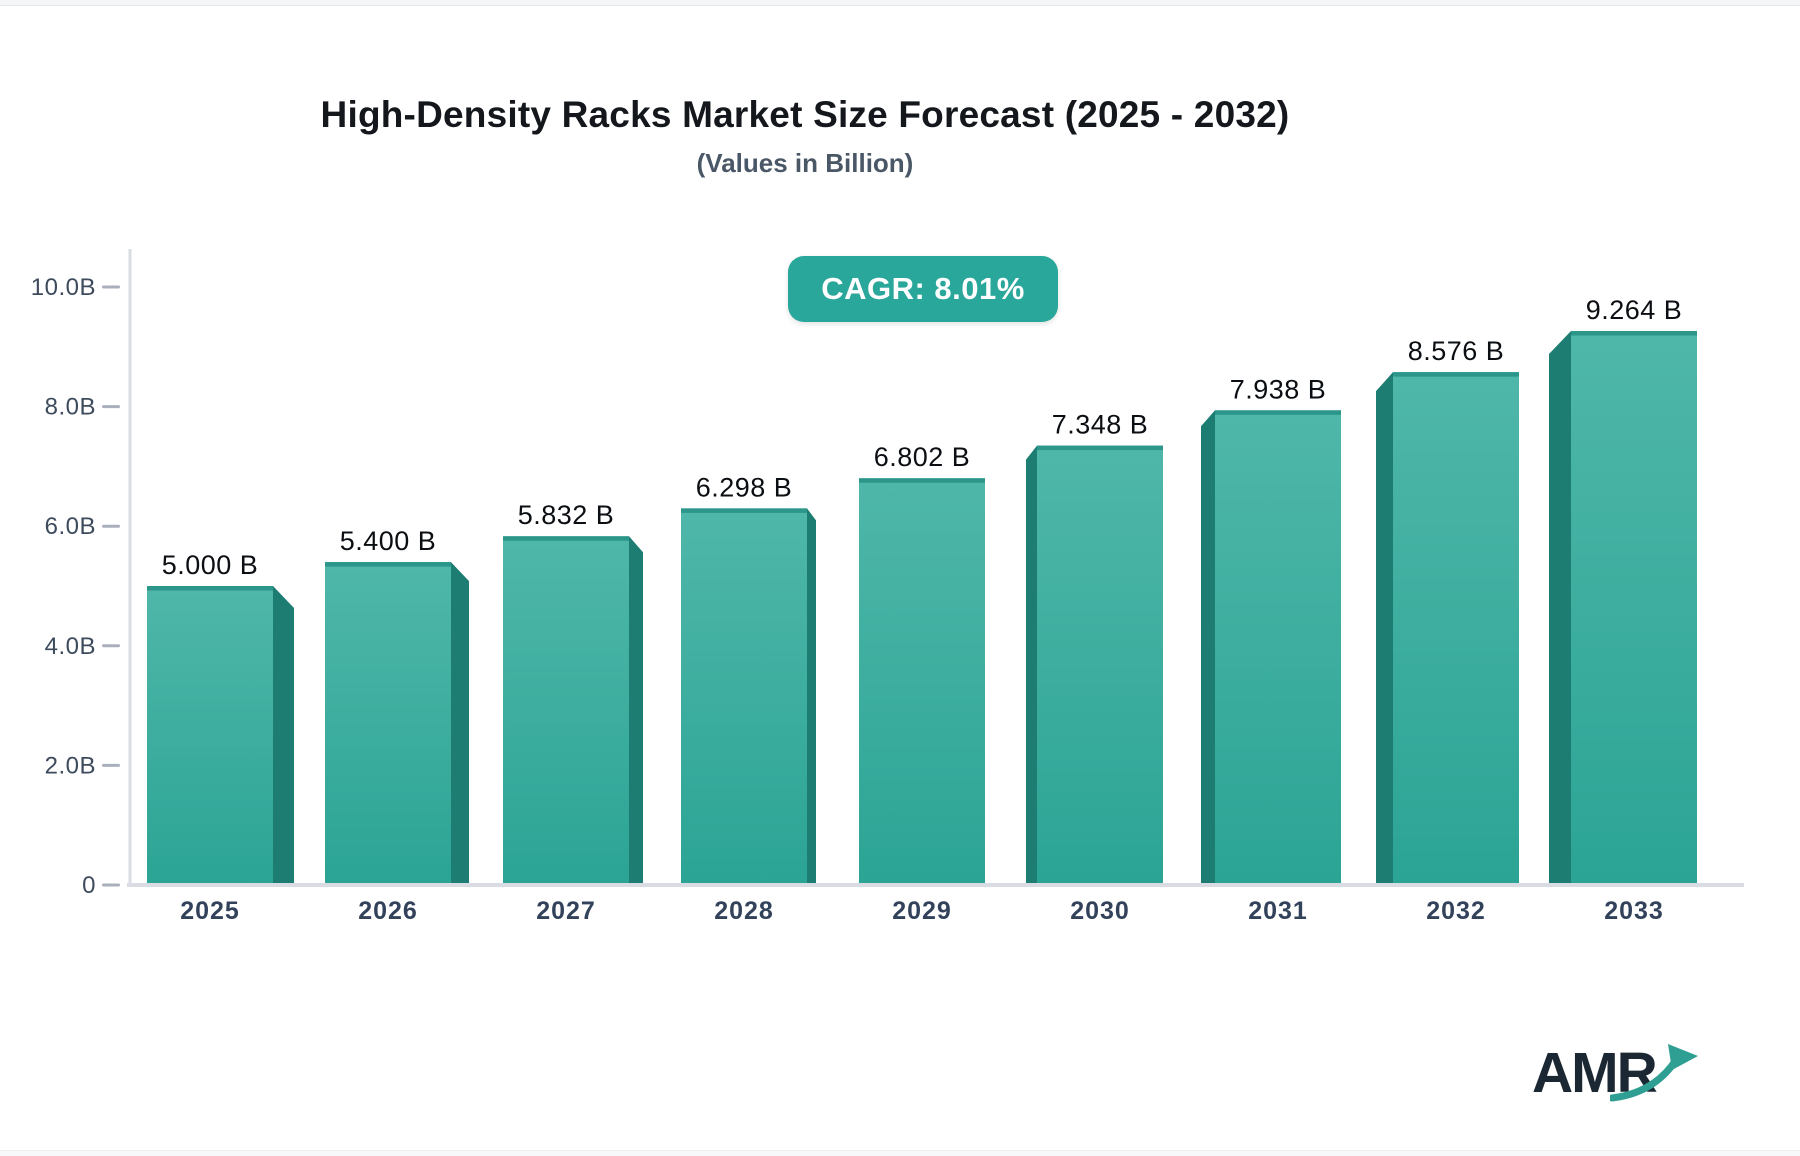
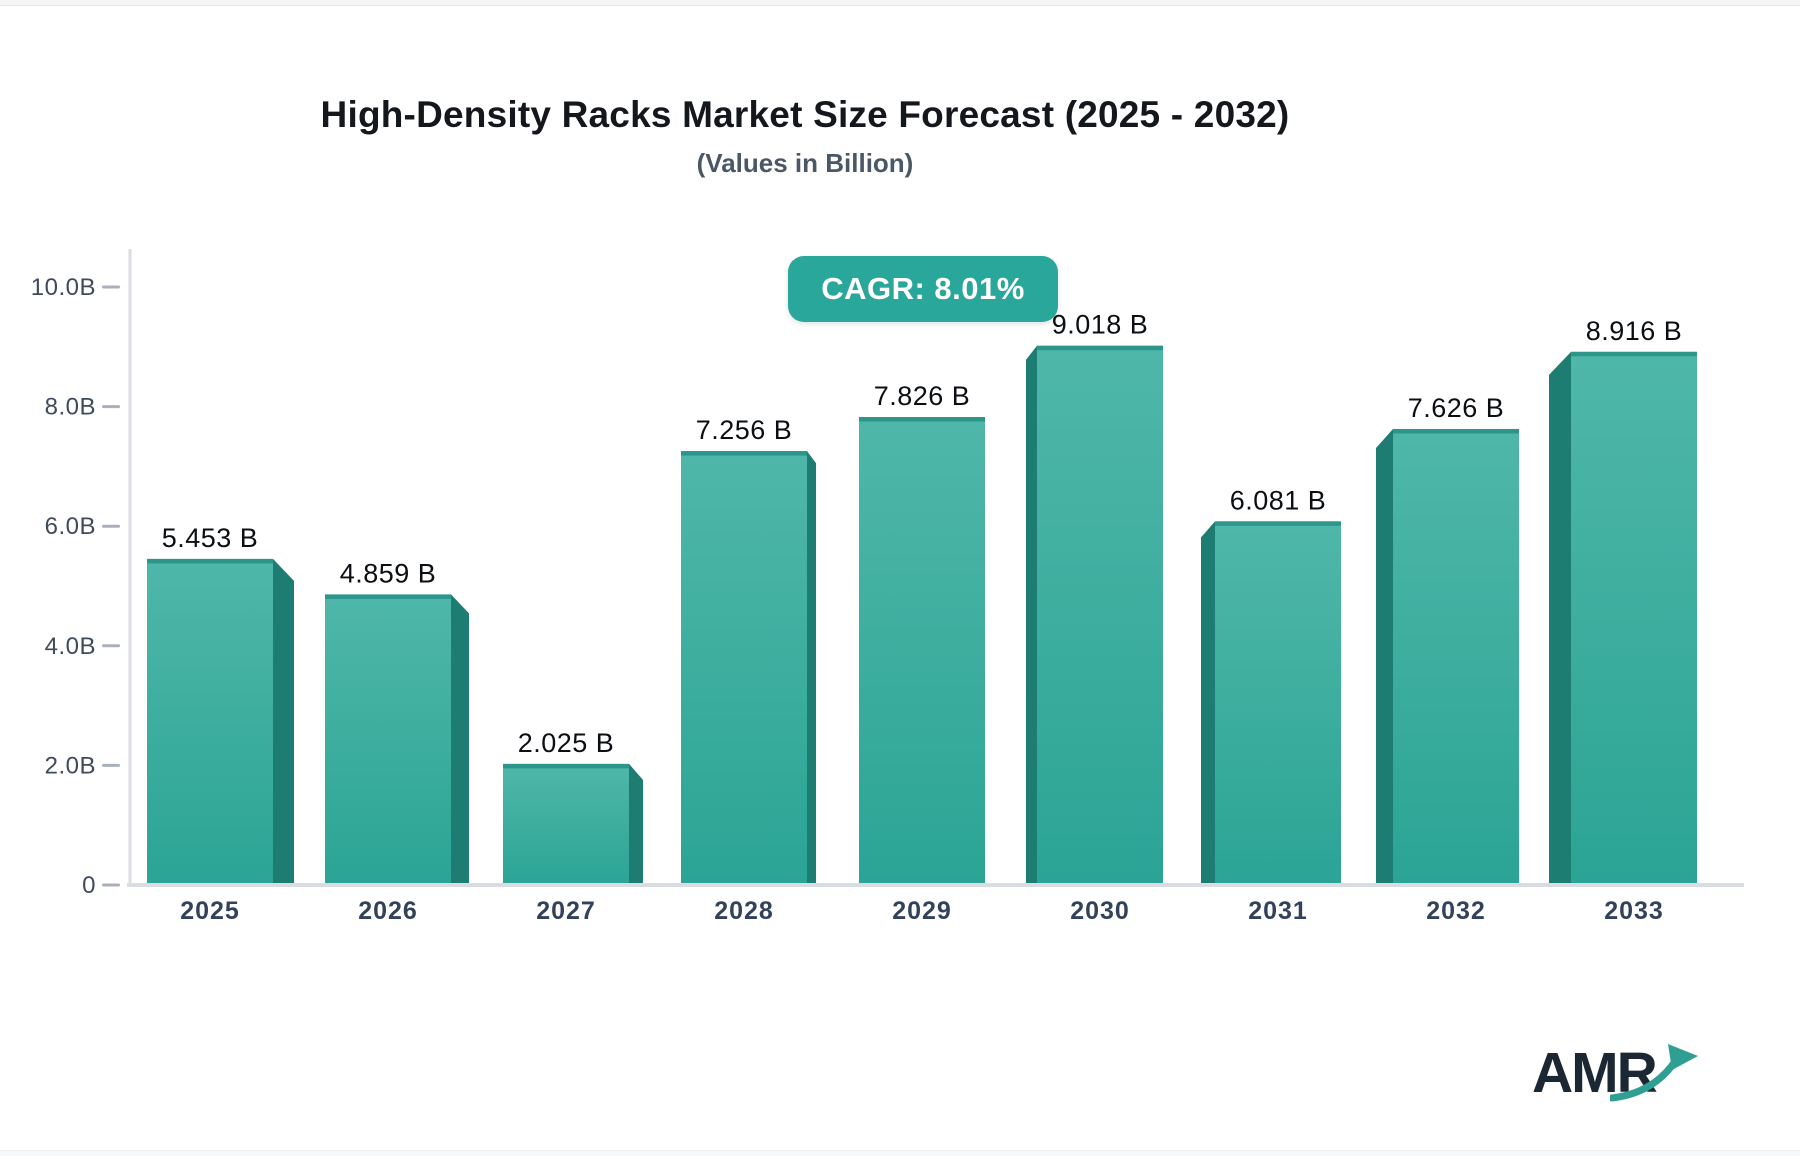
2025: 5.000 -> 5.453
2026: 5.400 -> 4.859
2027: 5.832 -> 2.025
2028: 6.298 -> 7.256
2029: 6.802 -> 7.826
2030: 7.348 -> 9.018
2031: 7.938 -> 6.081
2032: 8.576 -> 7.626
2033: 9.264 -> 8.916
